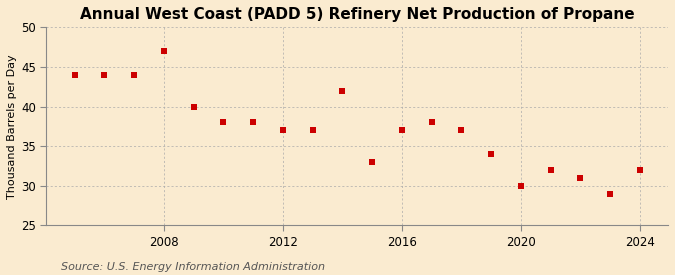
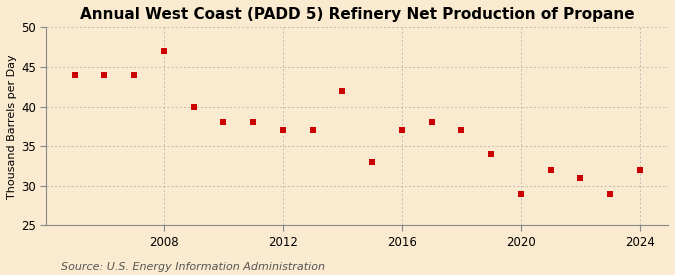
2020: 30 -> 29
